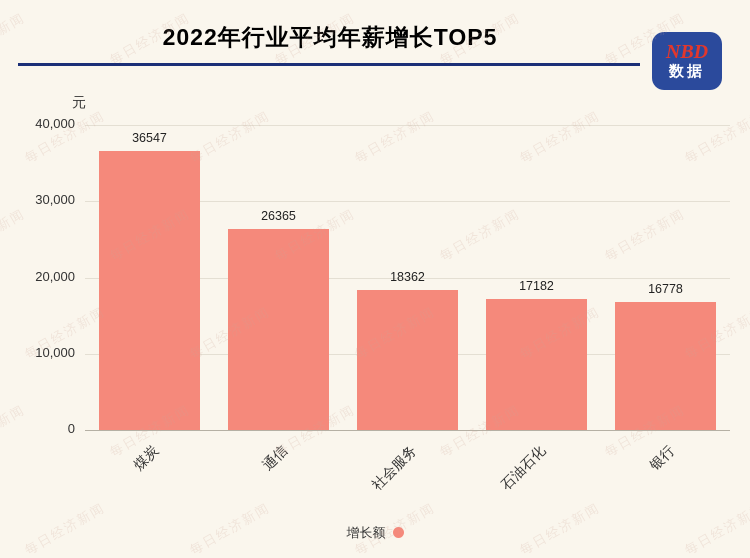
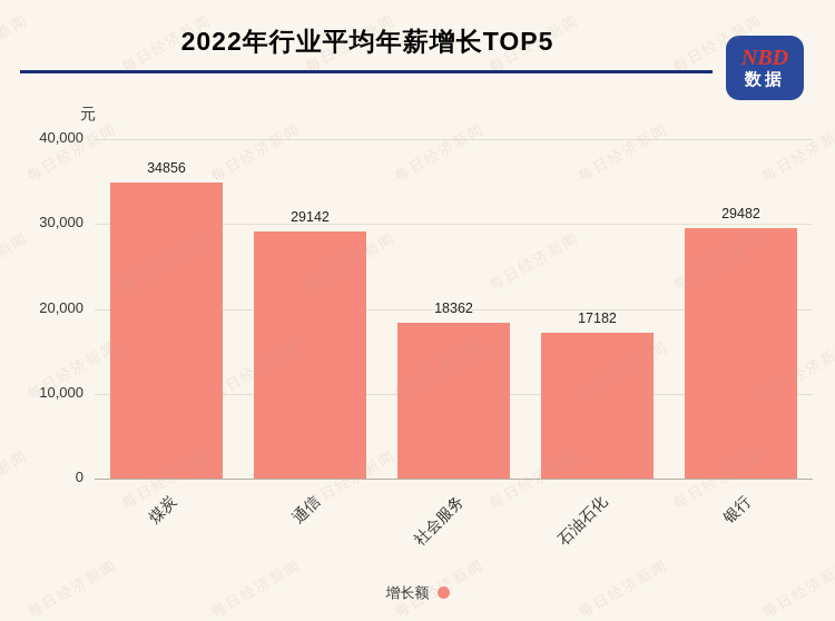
煤炭: 36547 -> 34856
通信: 26365 -> 29142
银行: 16778 -> 29482
